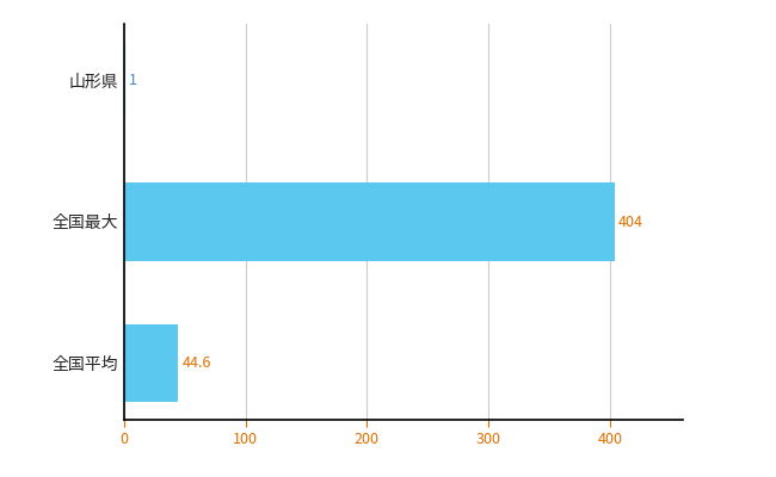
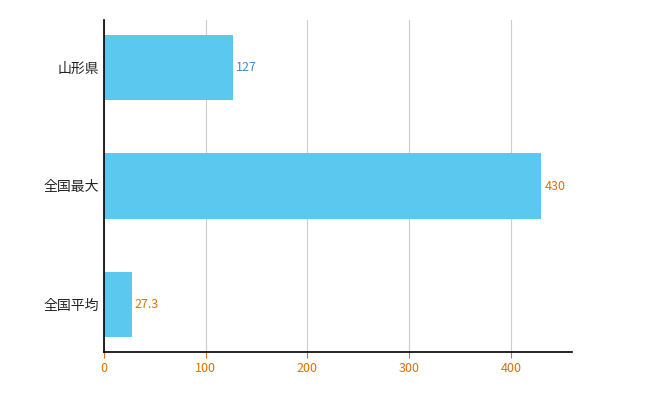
山形県: 1 -> 127
全国最大: 404 -> 430
全国平均: 44.6 -> 27.3
